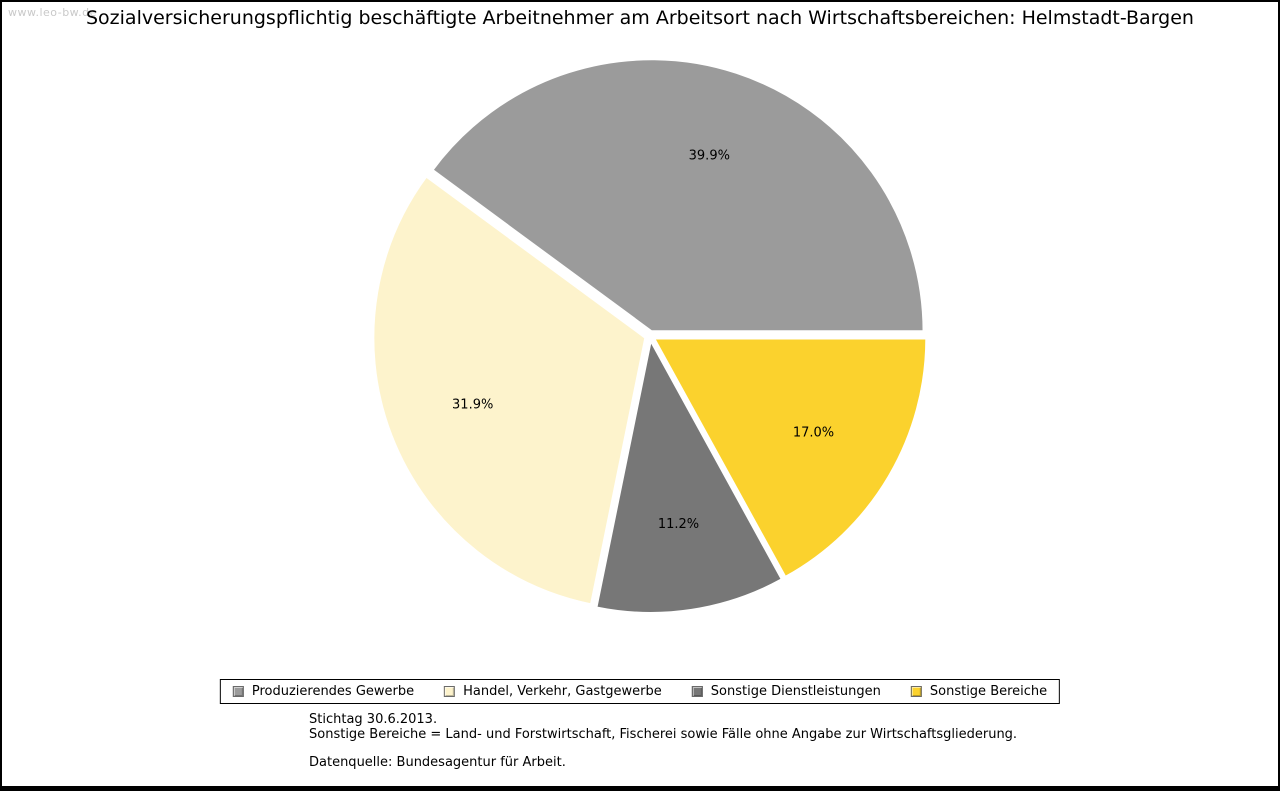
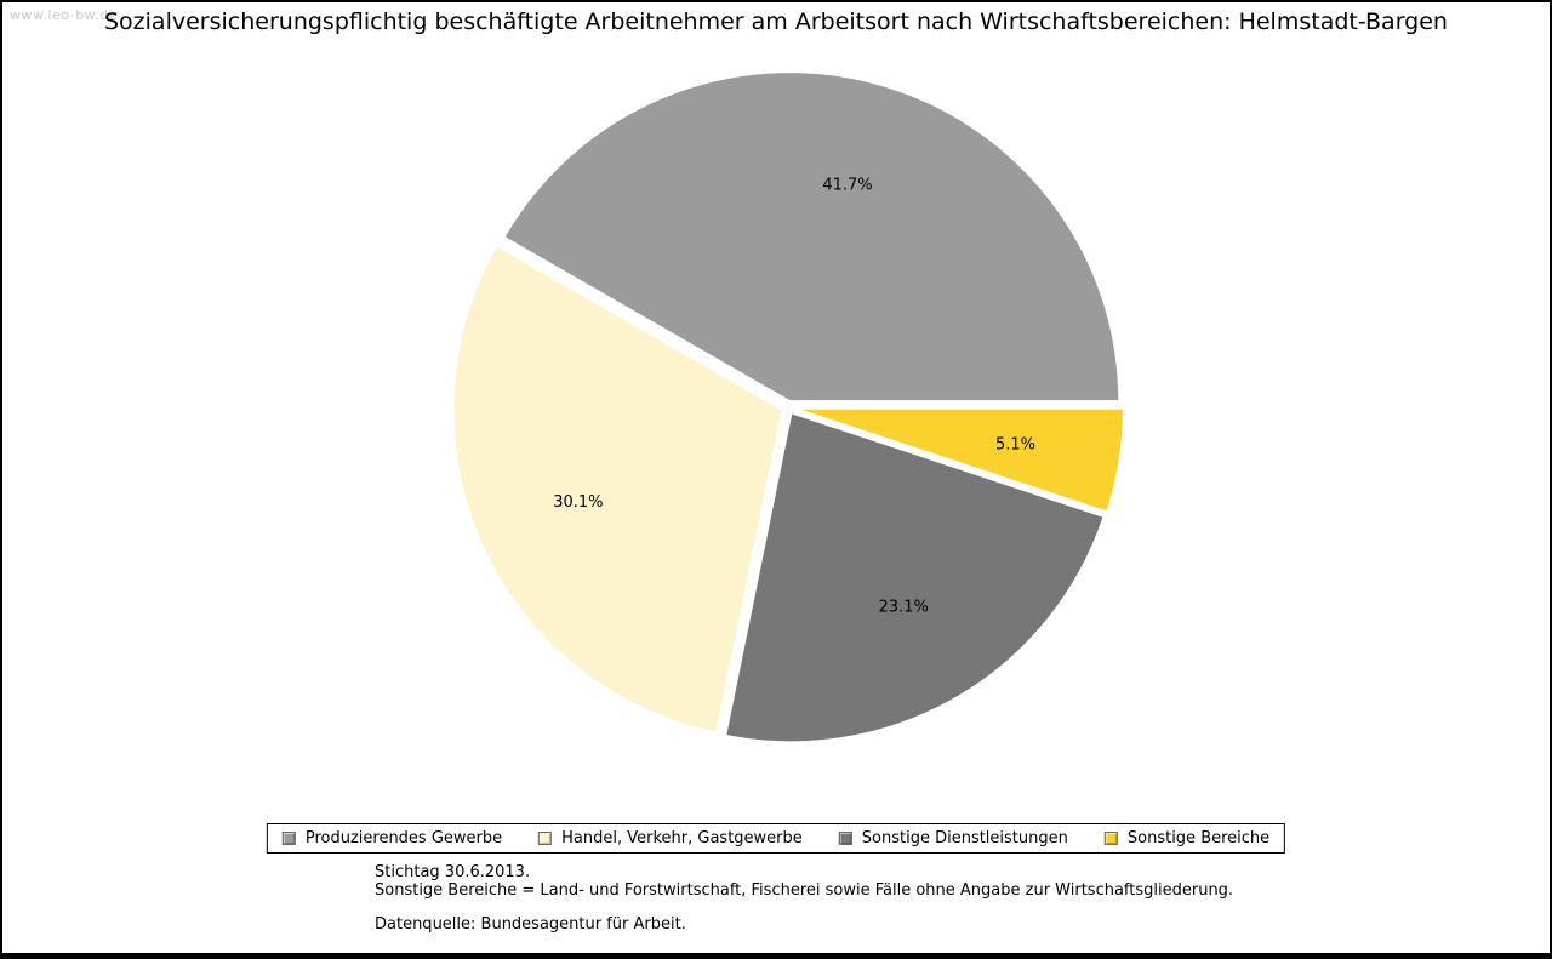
Produzierendes Gewerbe: 39.9% -> 41.7%
Handel, Verkehr, Gastgewerbe: 31.9% -> 30.1%
Sonstige Dienstleistungen: 11.2% -> 23.1%
Sonstige Bereiche: 17.0% -> 5.1%
